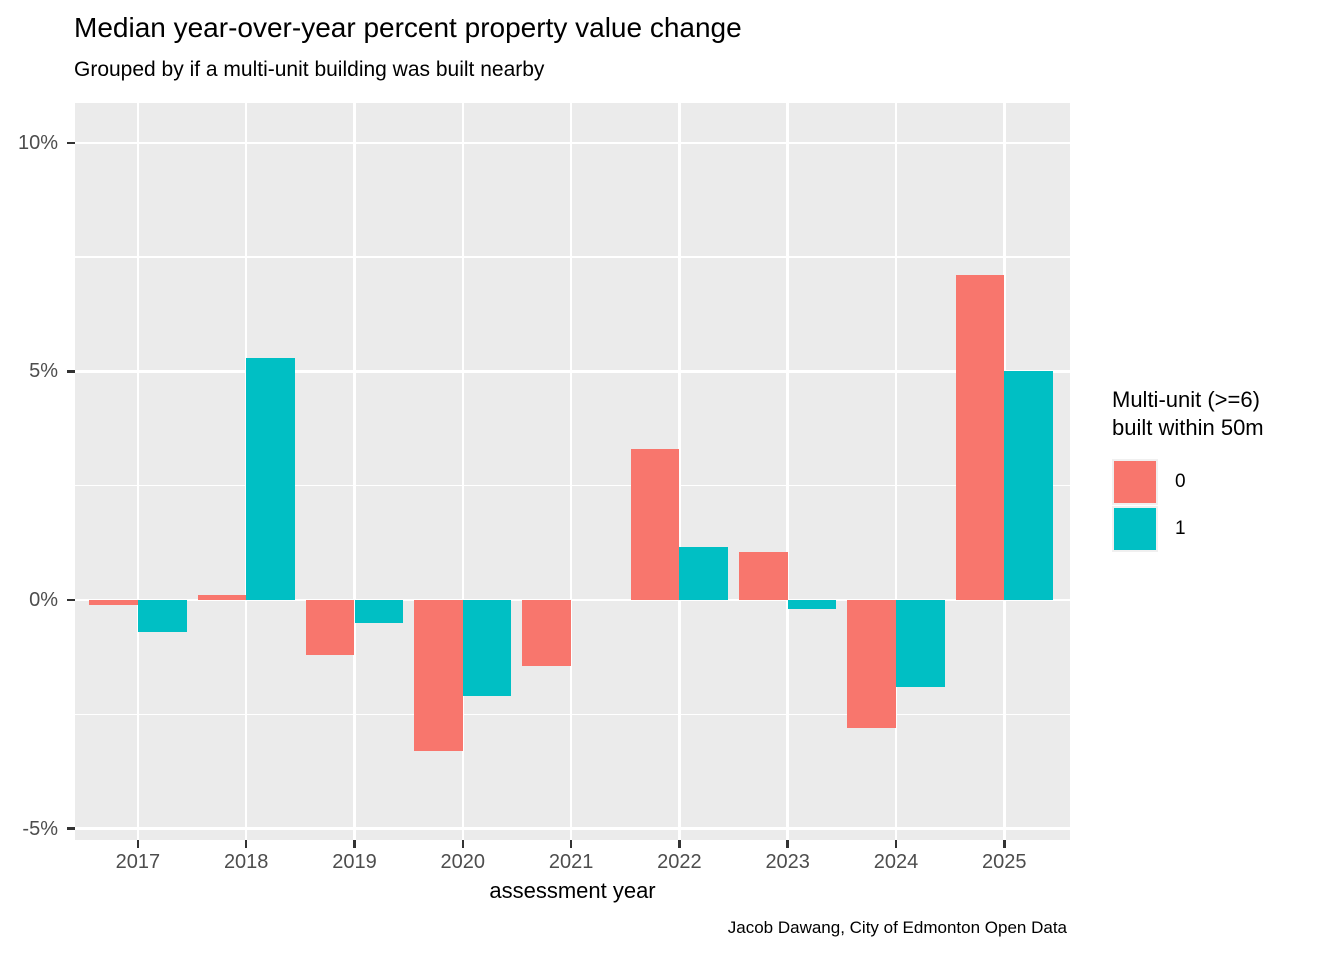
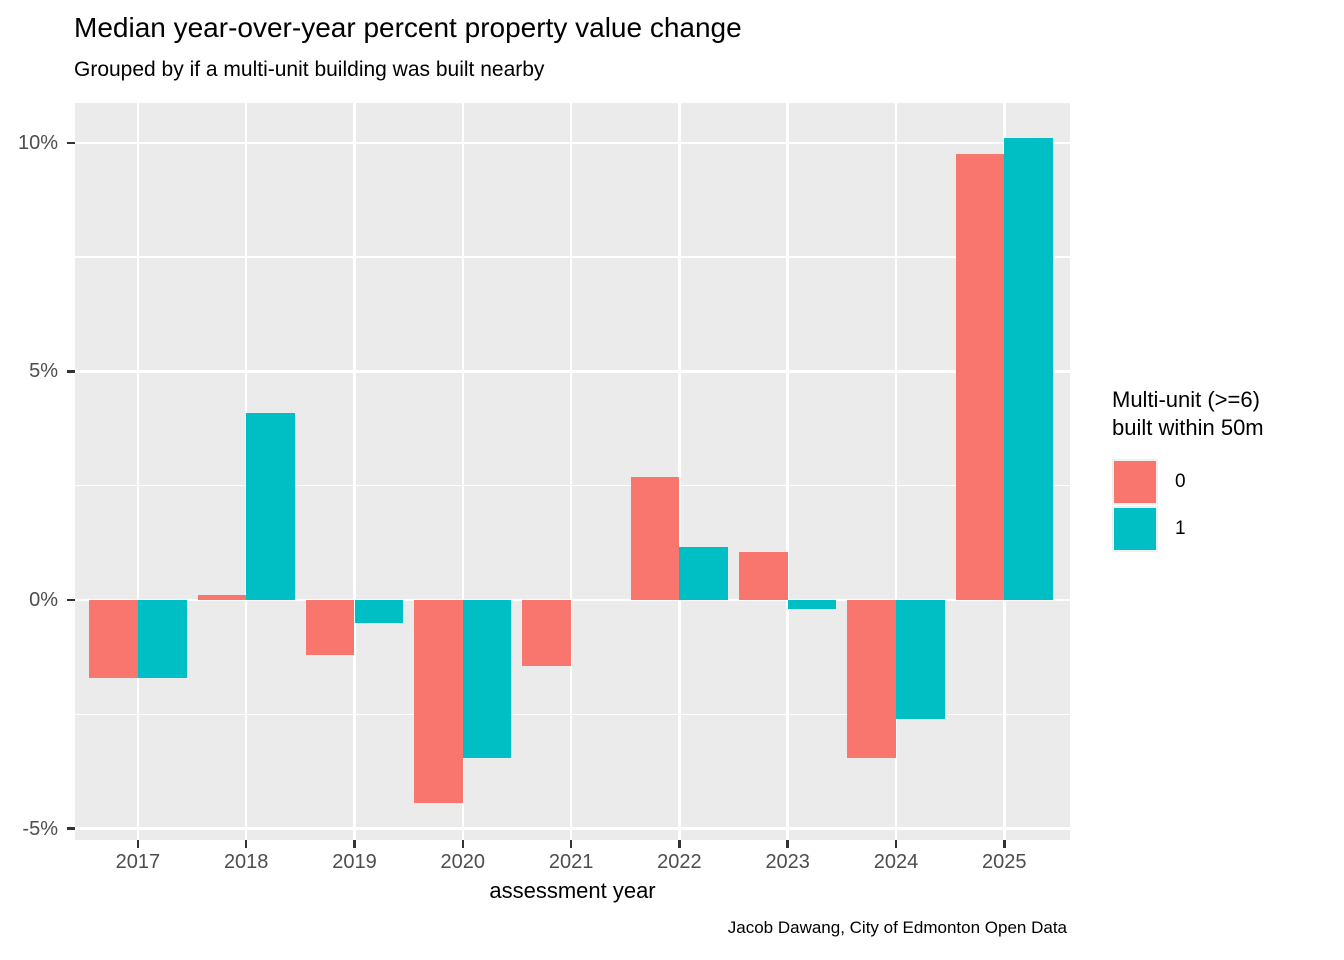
0/2017: -0.1% -> -1.7%
1/2017: -0.7% -> -1.7%
1/2018: 5.3% -> 4.1%
0/2020: -3.3% -> -4.5%
1/2020: -2.1% -> -3.5%
0/2022: 3.3% -> 2.7%
0/2024: -2.8% -> -3.5%
1/2024: -1.9% -> -2.6%
0/2025: 7.1% -> 9.8%
1/2025: 5.0% -> 10.1%
